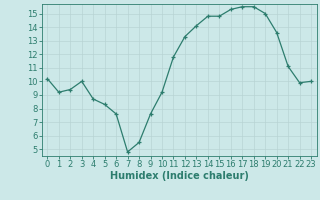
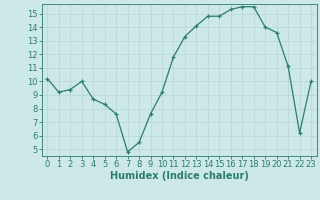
19: 15.0 -> 14.0
22: 9.9 -> 6.2
